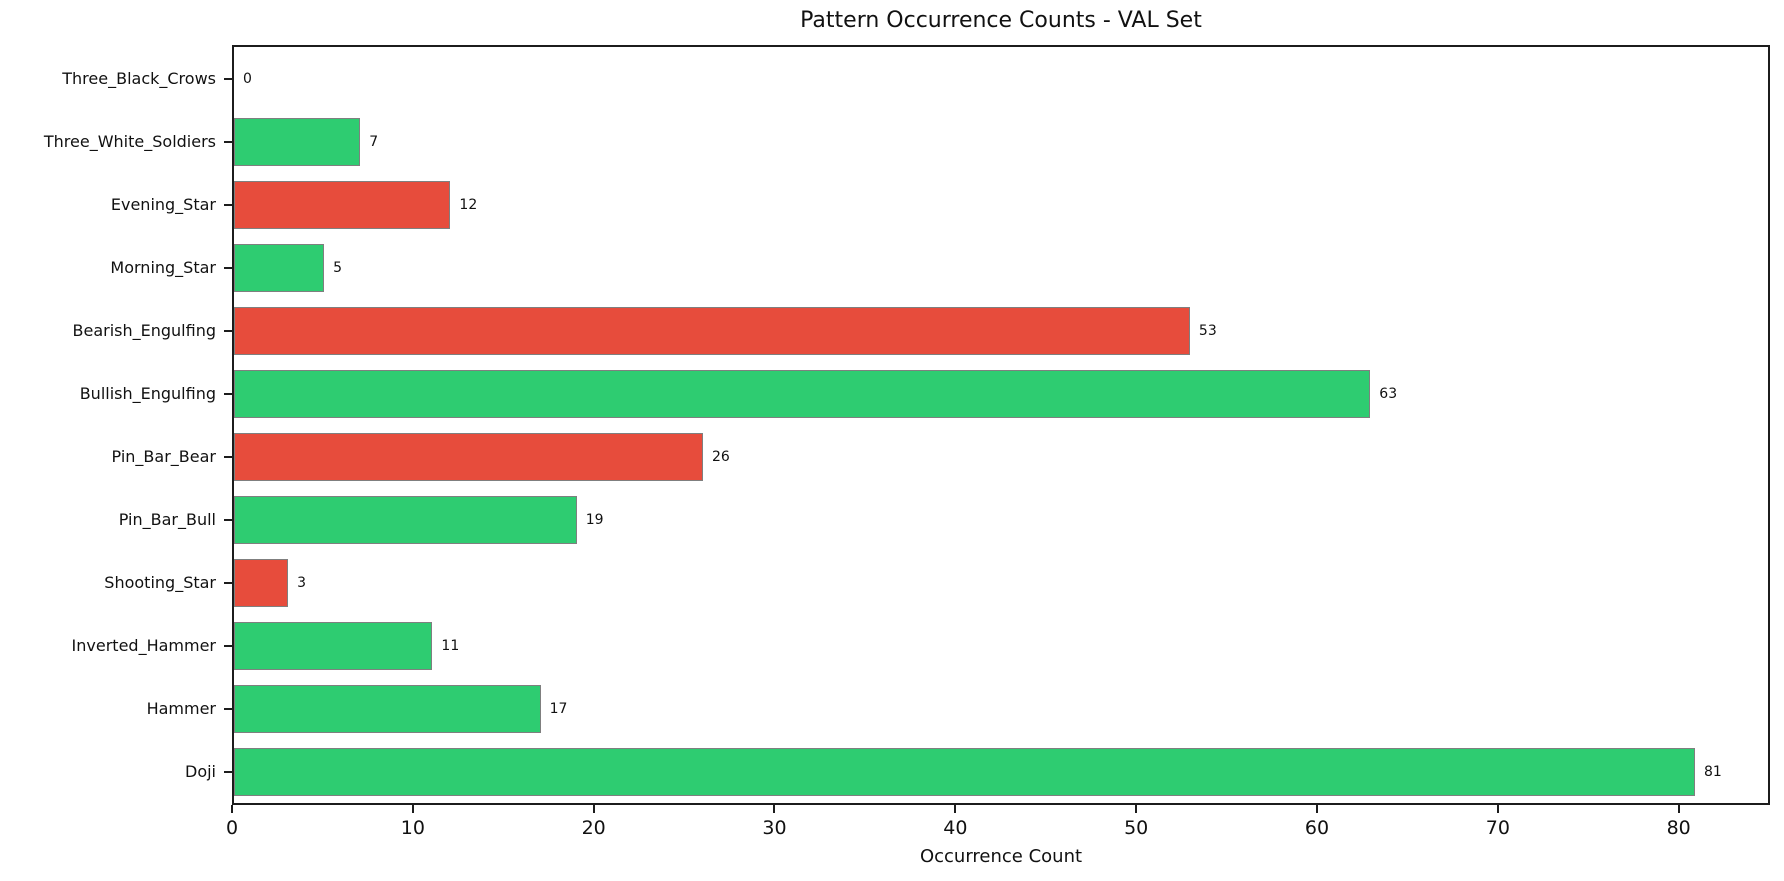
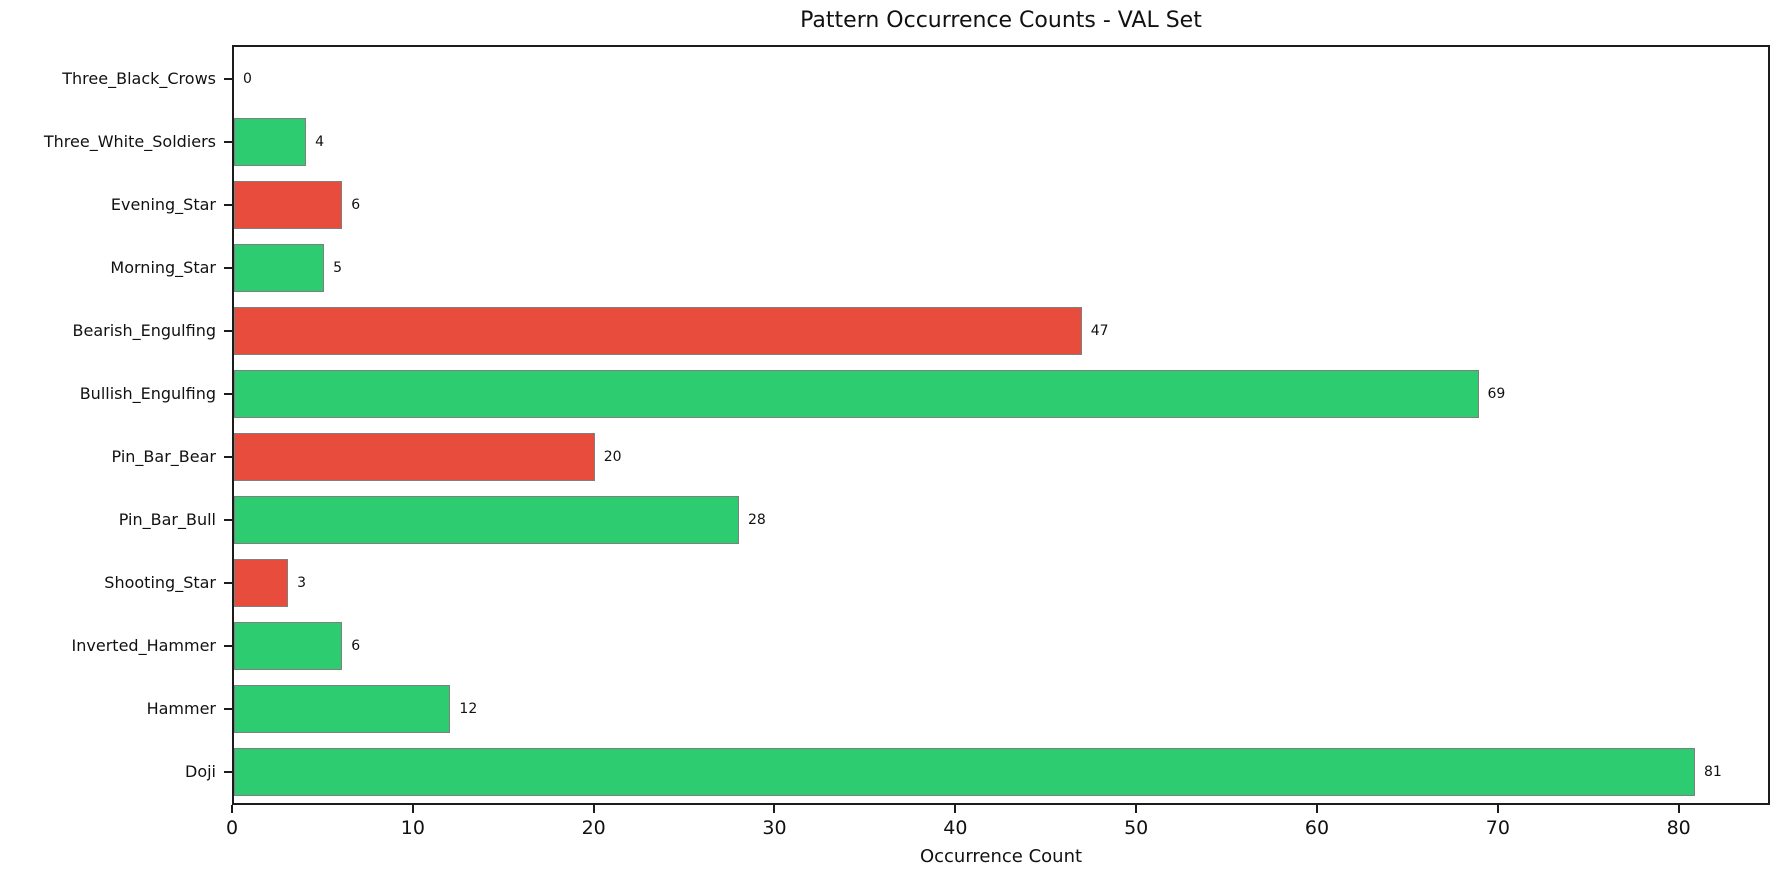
Three_White_Soldiers: 7 -> 4
Evening_Star: 12 -> 6
Bearish_Engulfing: 53 -> 47
Bullish_Engulfing: 63 -> 69
Pin_Bar_Bear: 26 -> 20
Pin_Bar_Bull: 19 -> 28
Inverted_Hammer: 11 -> 6
Hammer: 17 -> 12
